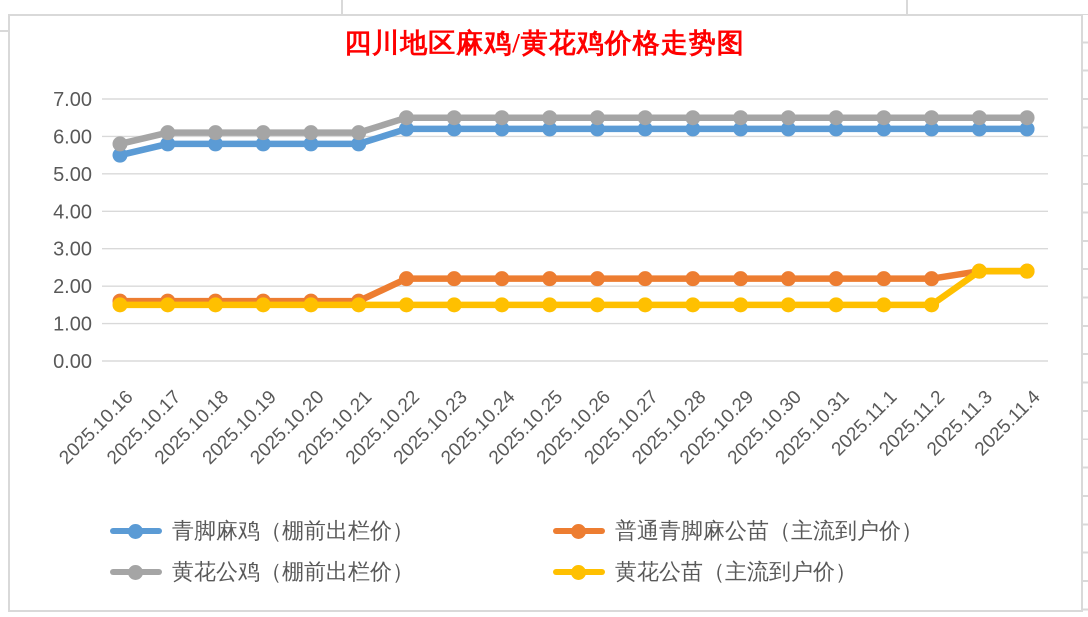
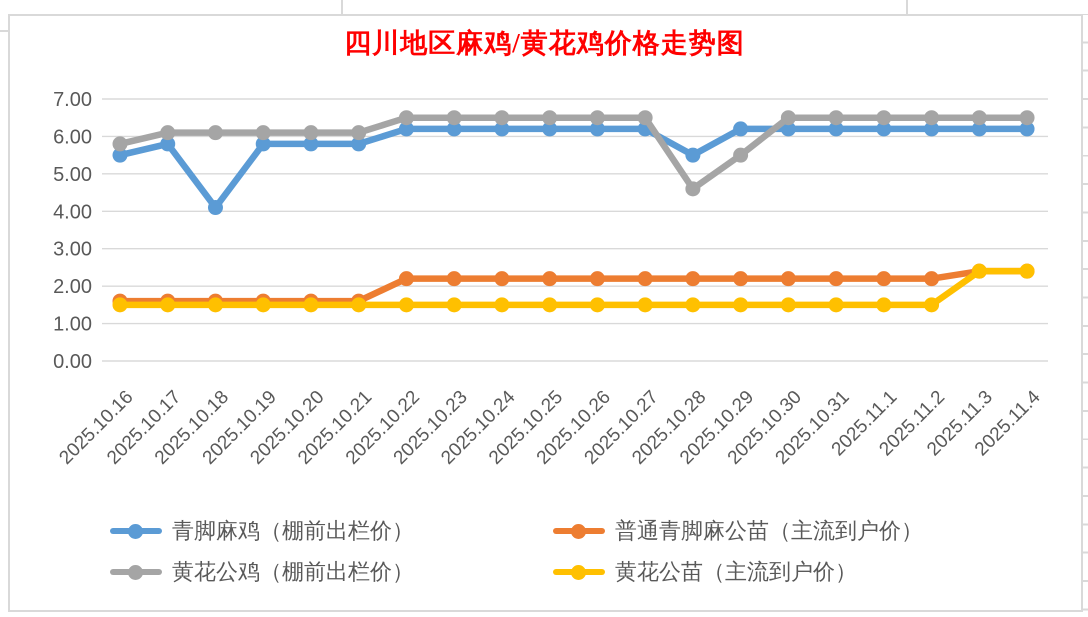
青脚麻鸡（棚前出栏价）/2025.10.18: 5.8 -> 4.1
青脚麻鸡（棚前出栏价）/2025.10.28: 6.2 -> 5.5
黄花公鸡（棚前出栏价）/2025.10.28: 6.5 -> 4.6
黄花公鸡（棚前出栏价）/2025.10.29: 6.5 -> 5.5
